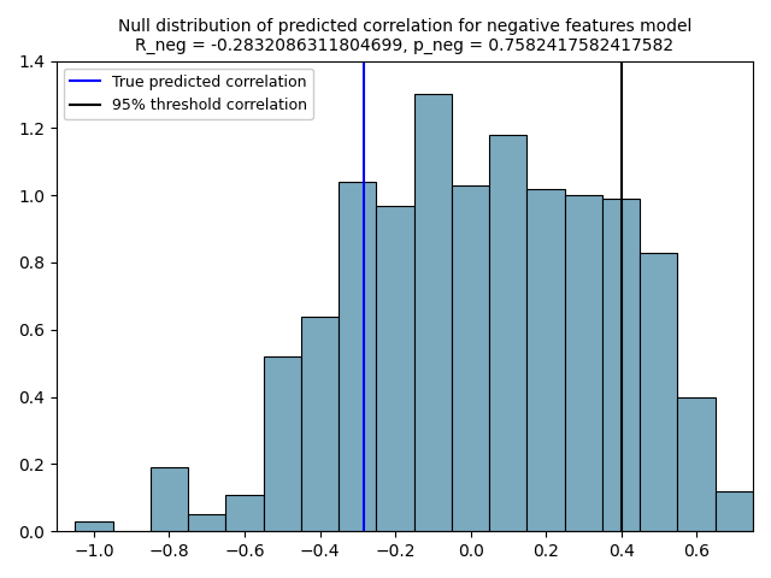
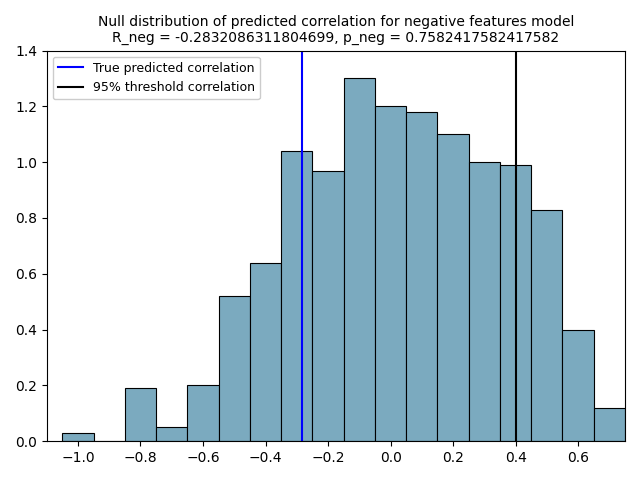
−0.6: 0.11 -> 0.20
0.0: 1.03 -> 1.20
0.2: 1.02 -> 1.10
